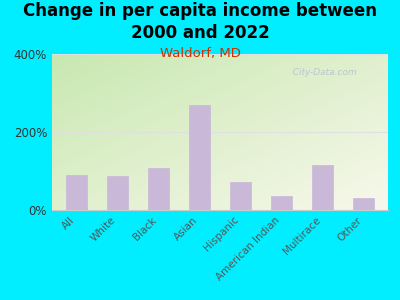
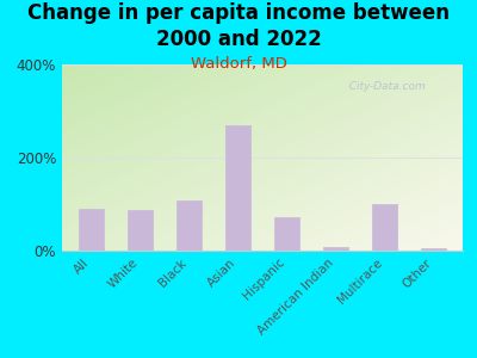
American Indian: 35% -> 8%
Multirace: 115% -> 100%
Other: 30% -> 5%
